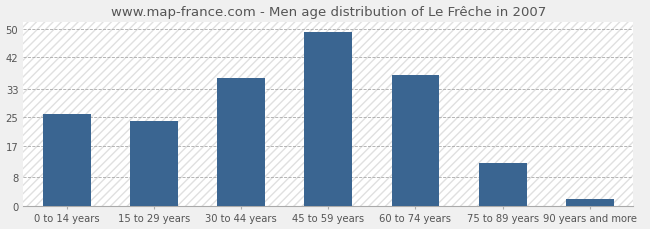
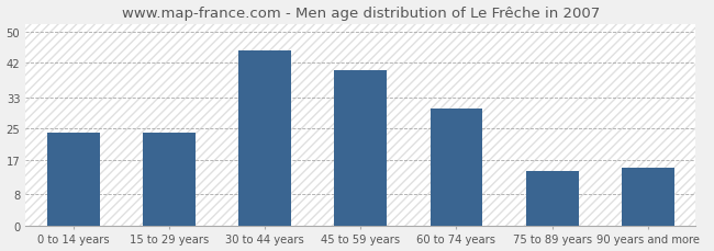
0 to 14 years: 26 -> 24
30 to 44 years: 36 -> 45
45 to 59 years: 49 -> 40
60 to 74 years: 37 -> 30
75 to 89 years: 12 -> 14
90 years and more: 2 -> 15
